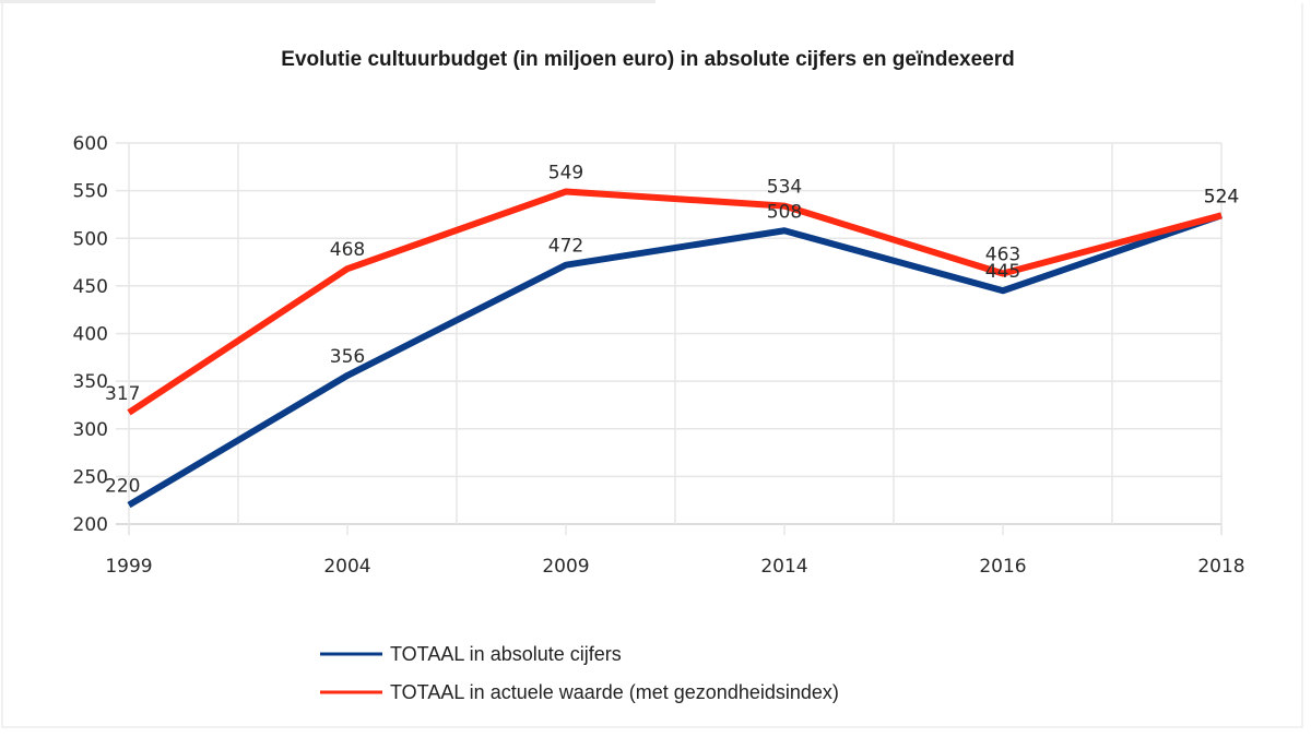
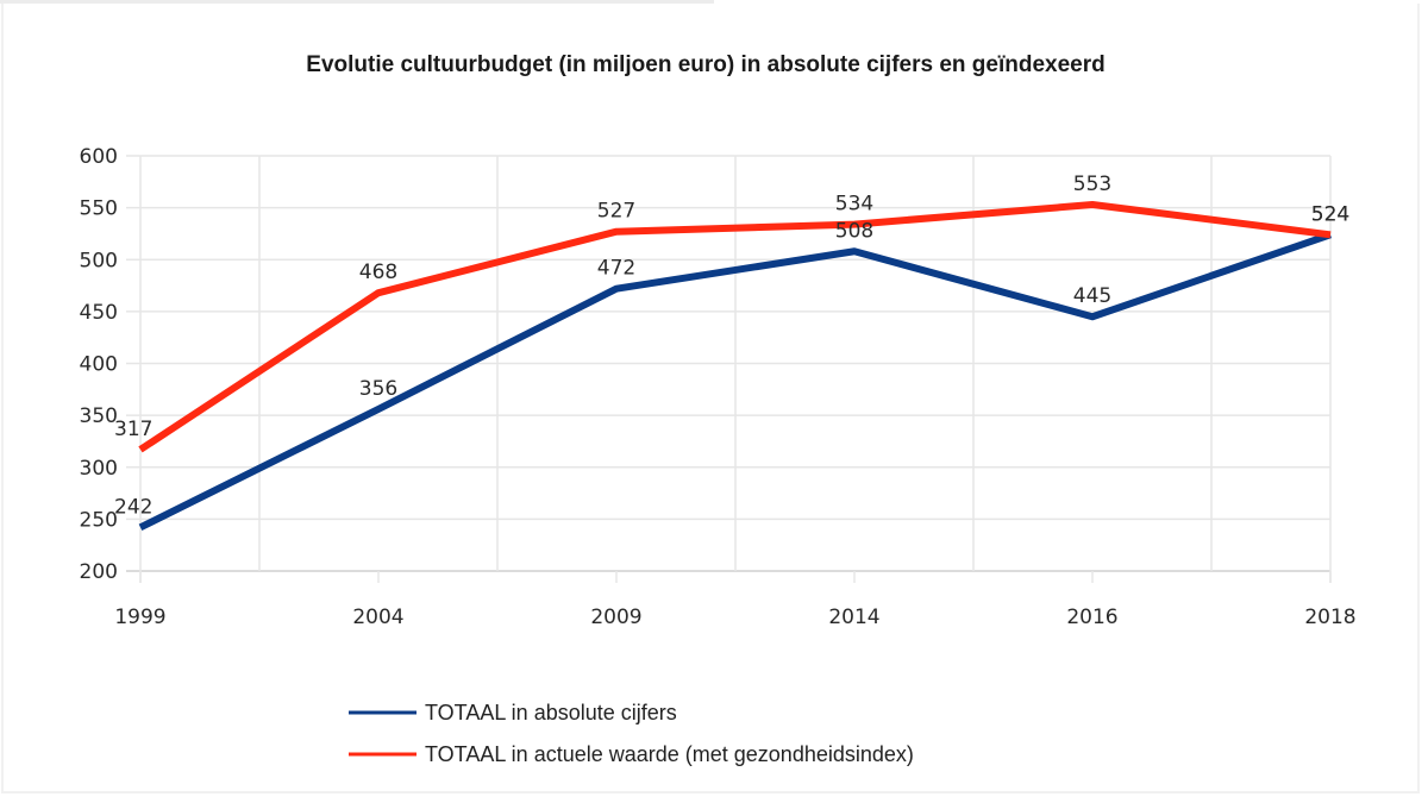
TOTAAL in absolute cijfers/1999: 220 -> 242
TOTAAL in actuele waarde (met gezondheidsindex)/2009: 549 -> 527
TOTAAL in actuele waarde (met gezondheidsindex)/2016: 463 -> 553
